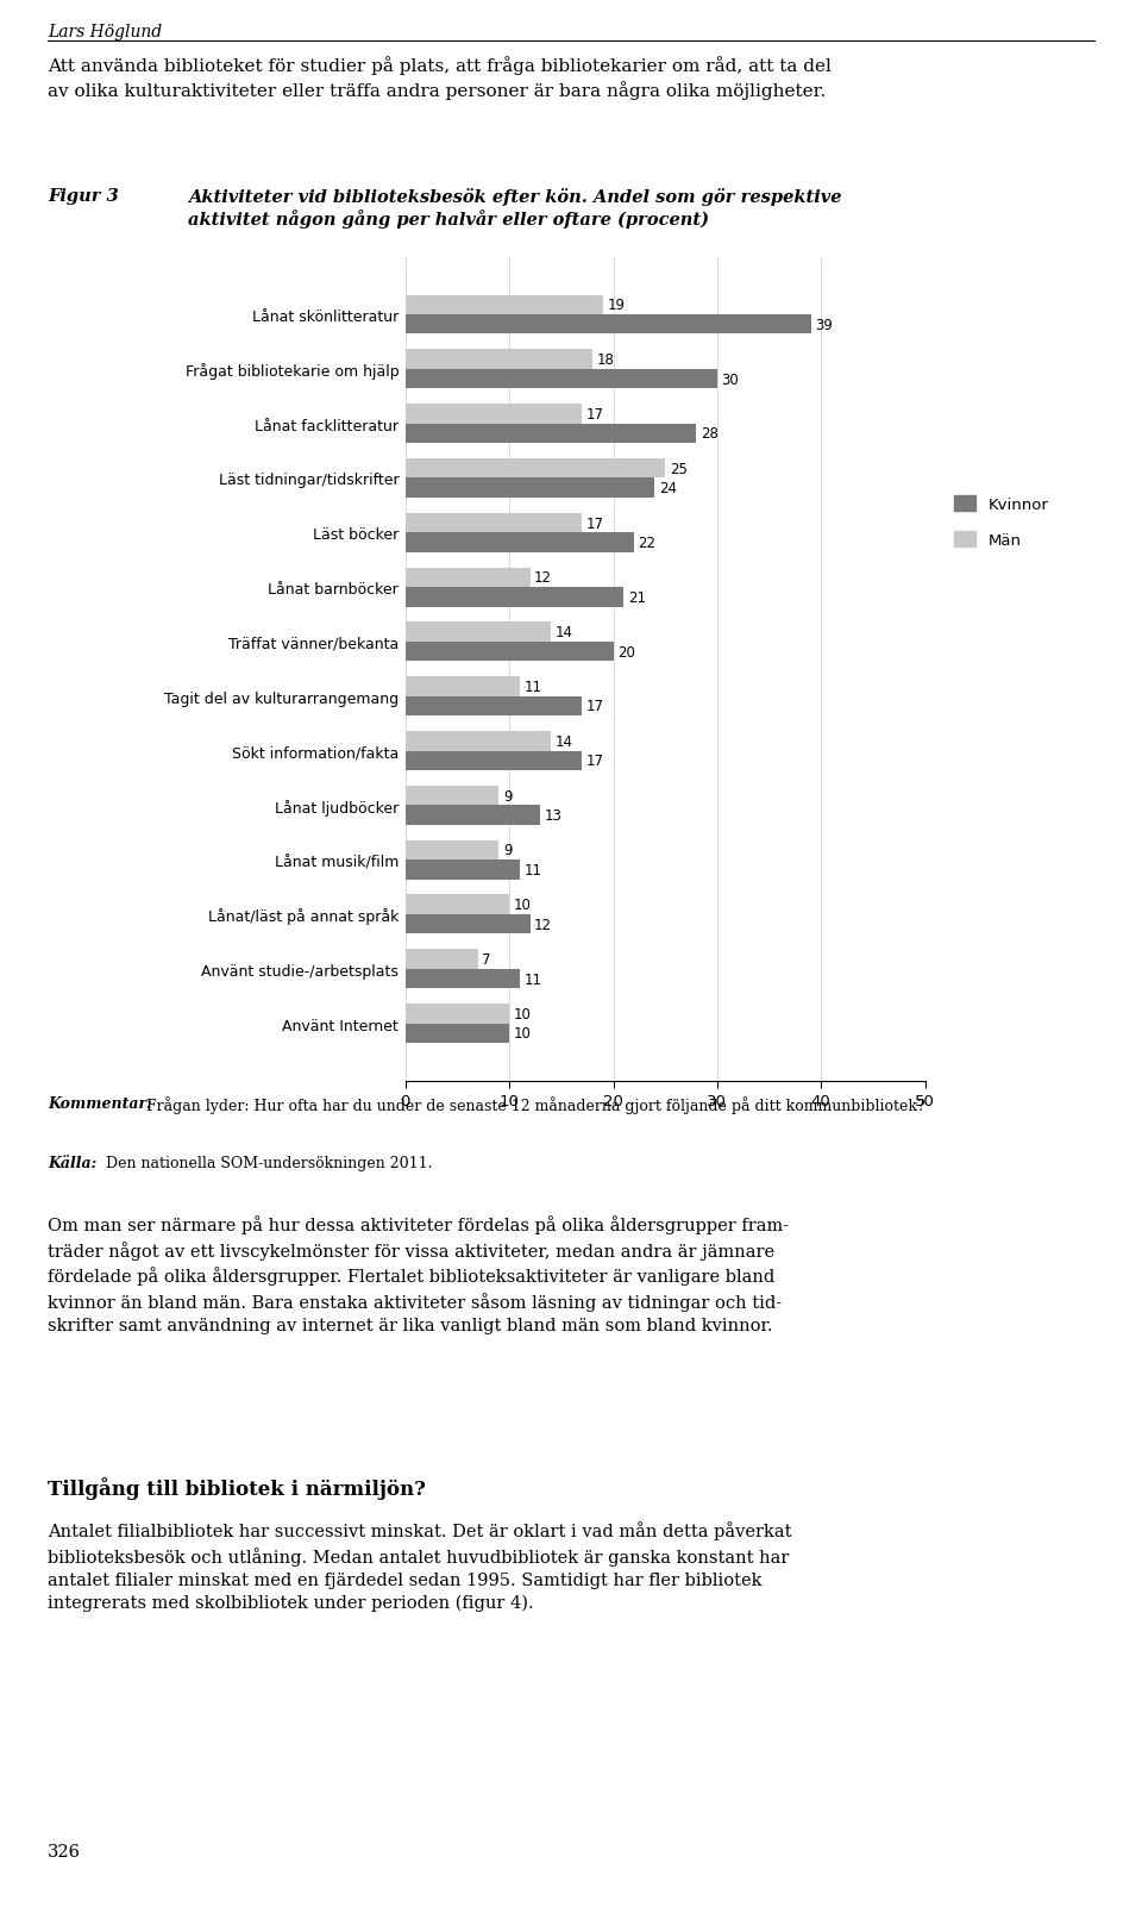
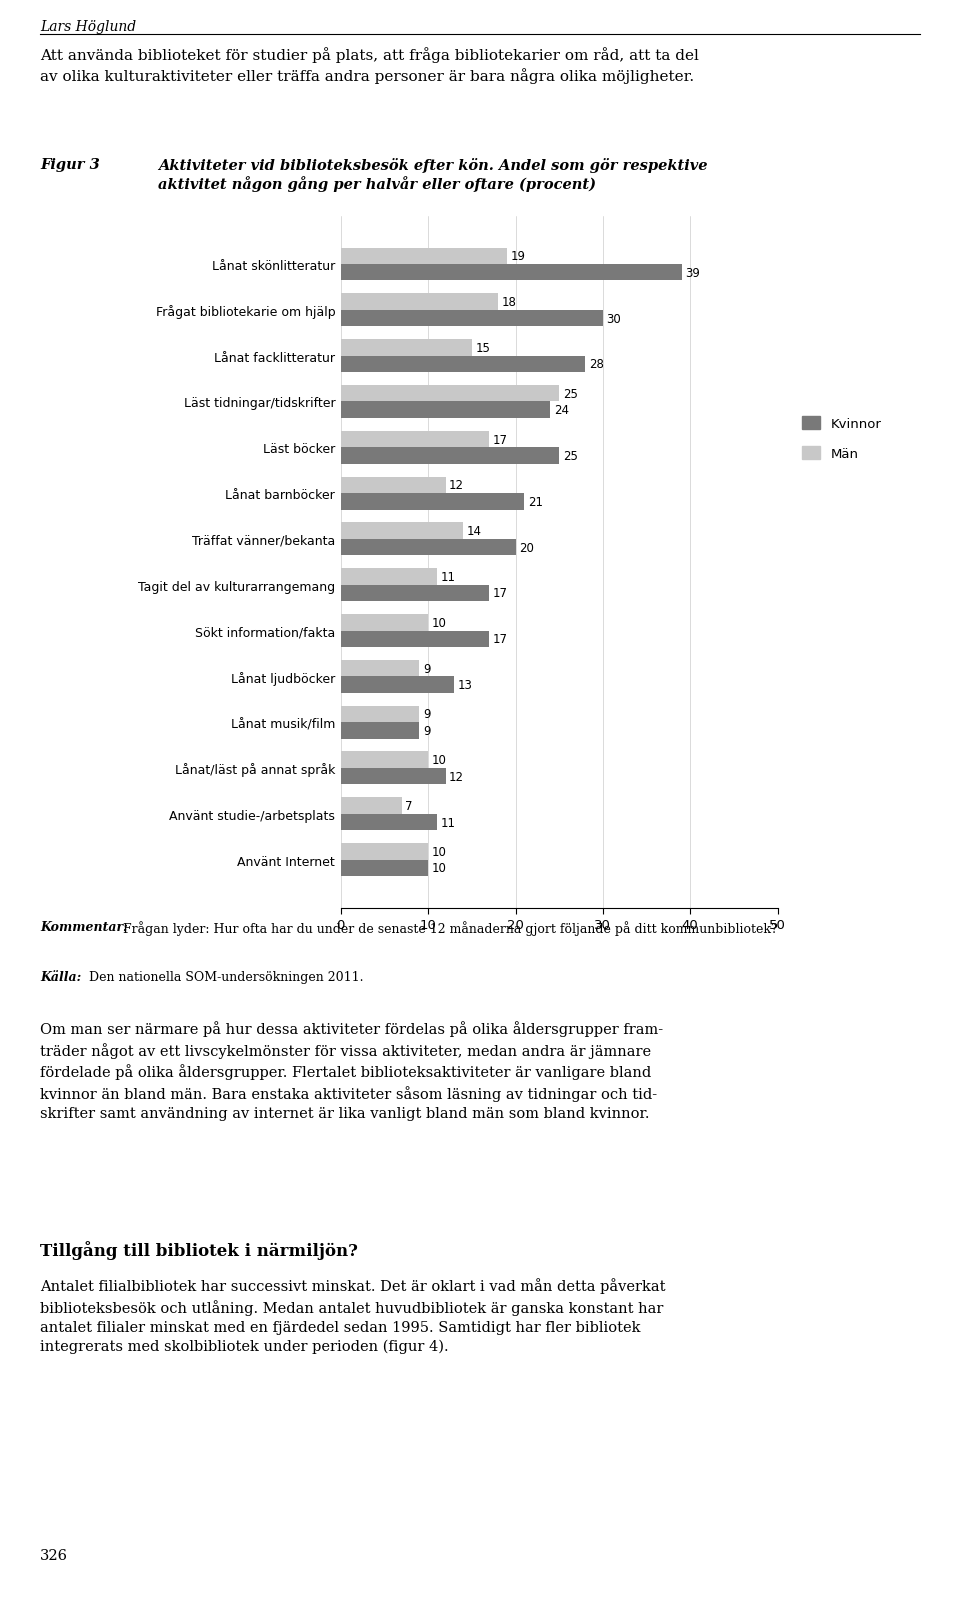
Män/Lånat facklitteratur: 17 -> 15
Kvinnor/Läst böcker: 22 -> 25
Män/Sökt information/fakta: 14 -> 10
Kvinnor/Lånat musik/film: 11 -> 9
